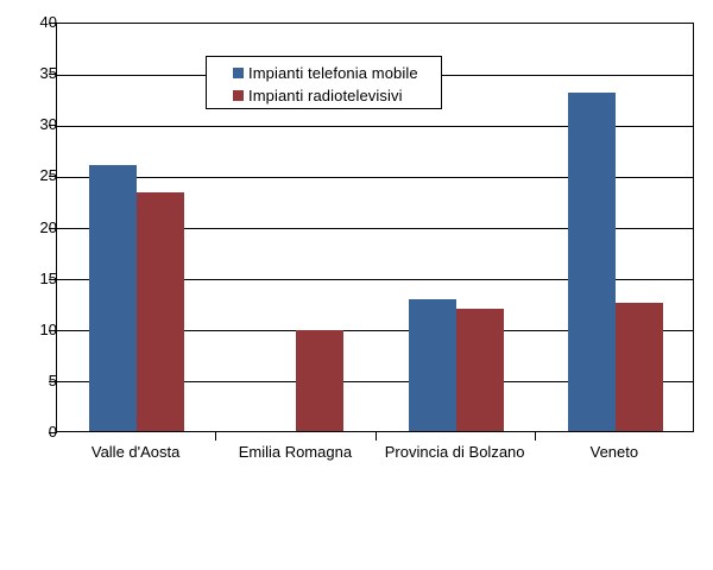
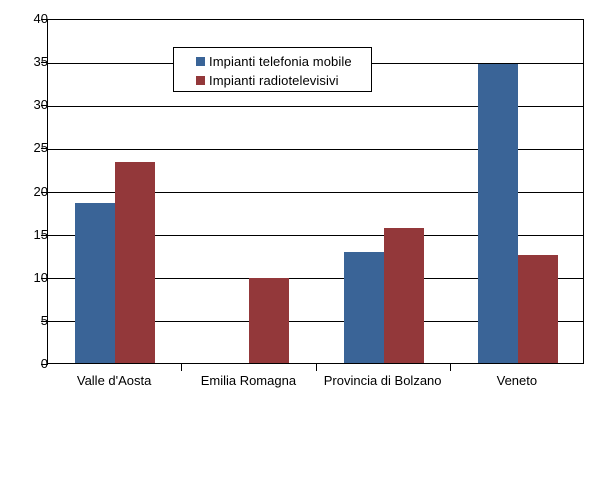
Impianti telefonia mobile/Valle d'Aosta: 26 -> 19
Impianti radiotelevisivi/Provincia di Bolzano: 12 -> 16
Impianti telefonia mobile/Veneto: 33 -> 35
